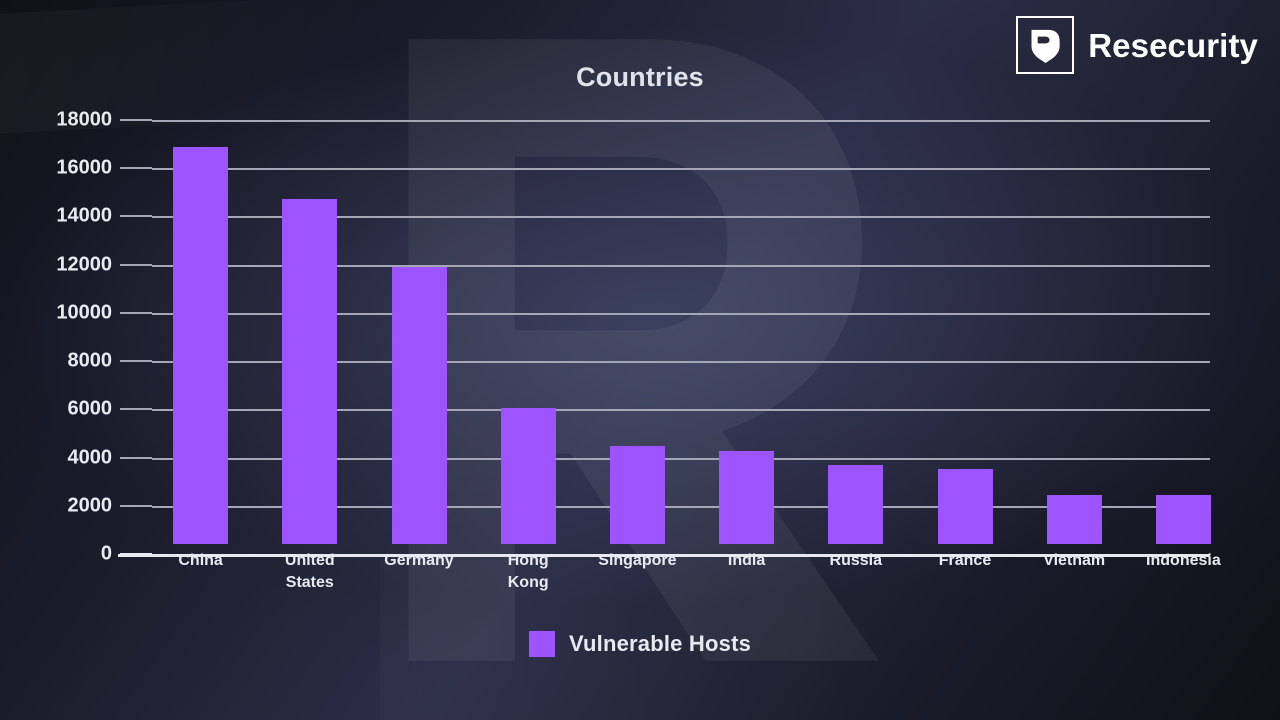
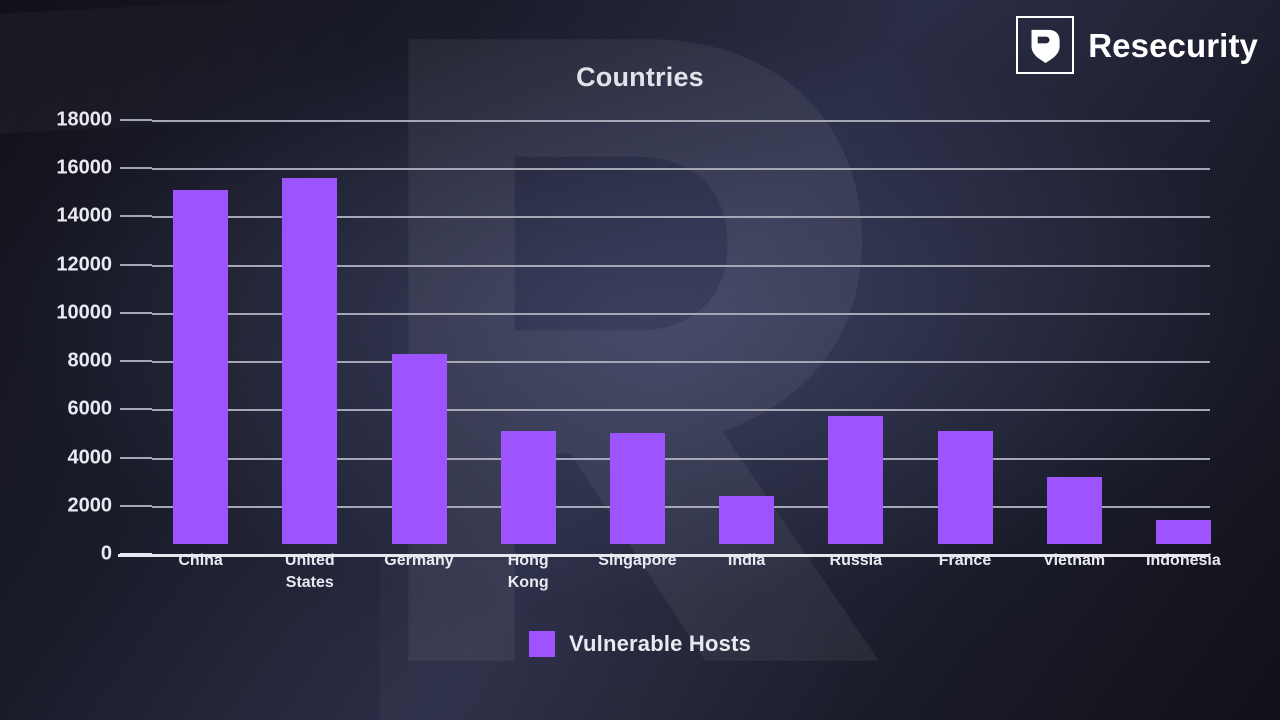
China: 16500 -> 14700
United States: 14300 -> 15200
Germany: 11500 -> 7900
Hong Kong: 5700 -> 4700
Singapore: 4000 -> 4600
India: 3900 -> 2000
Russia: 3300 -> 5300
France: 3100 -> 4700
Vietnam: 2000 -> 2800
Indonesia: 2000 -> 1000
